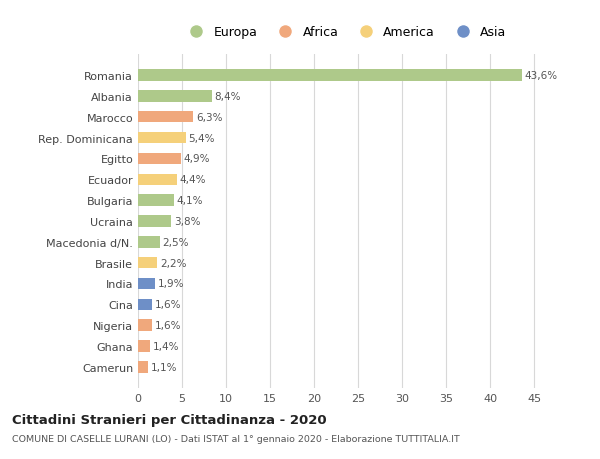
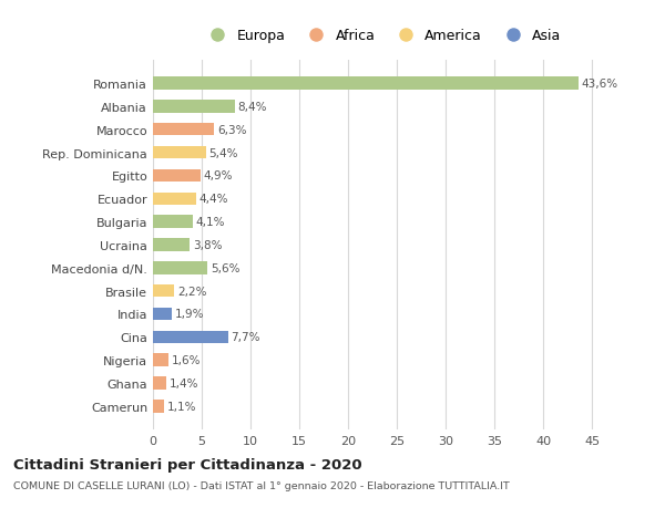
Macedonia d/N.: 2,5% -> 5,6%
Cina: 1,6% -> 7,7%
